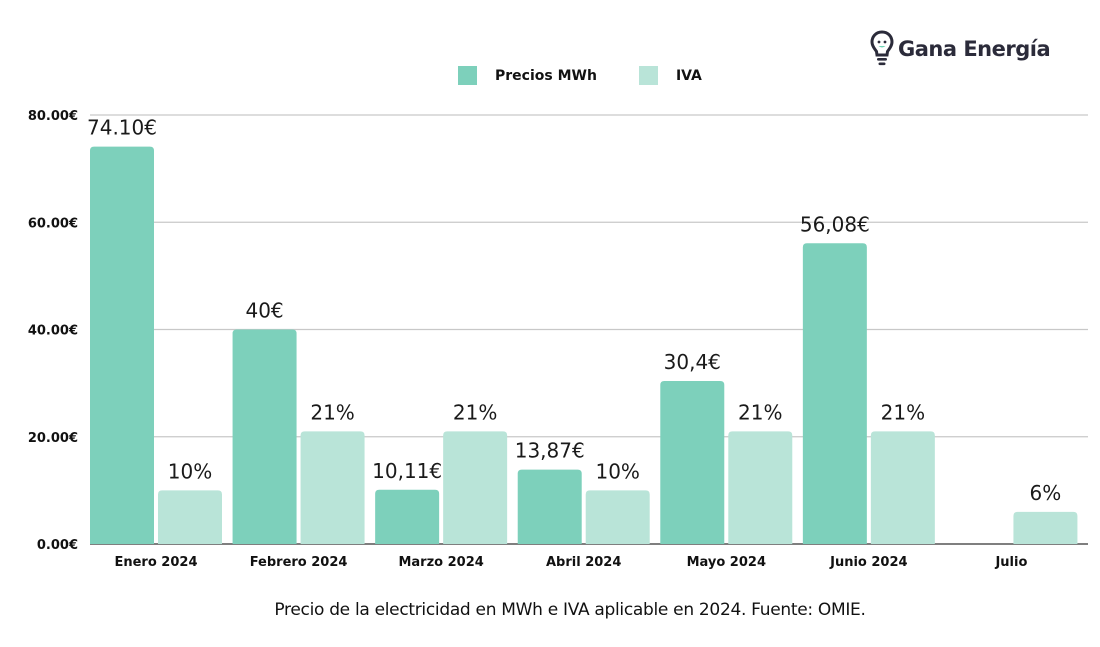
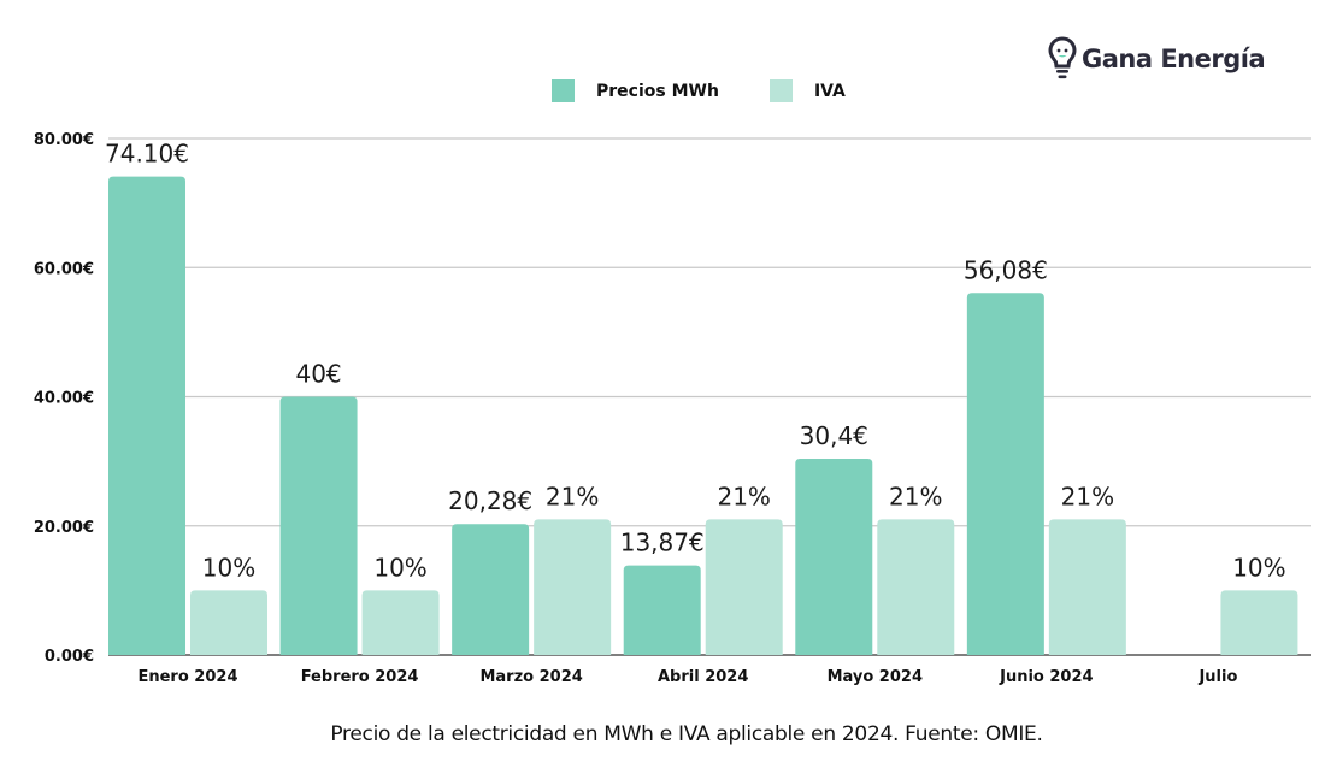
IVA/Febrero 2024: 21% -> 10%
Precios MWh/Marzo 2024: 10,11 -> 20,28
IVA/Abril 2024: 10% -> 21%
IVA/Julio: 6% -> 10%
